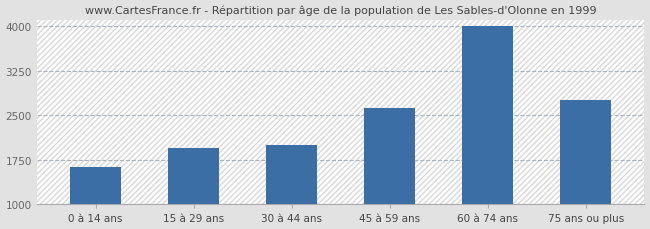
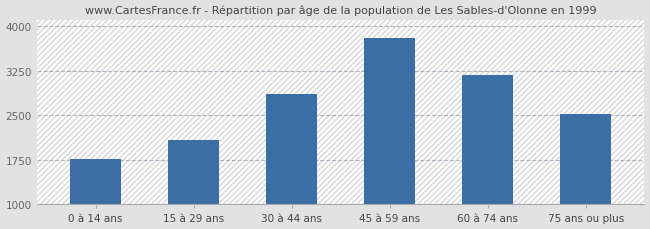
0 à 14 ans: 1630 -> 1760
15 à 29 ans: 1950 -> 2080
30 à 44 ans: 2000 -> 2860
45 à 59 ans: 2620 -> 3800
60 à 74 ans: 4000 -> 3180
75 ans ou plus: 2760 -> 2520
